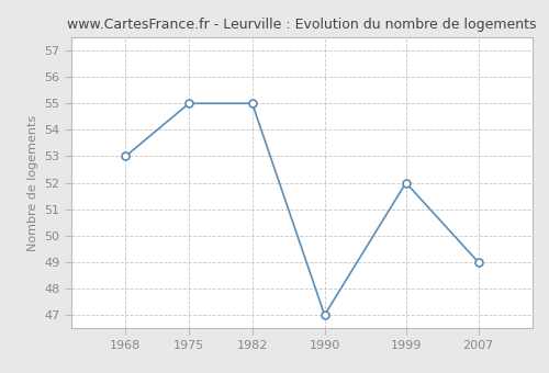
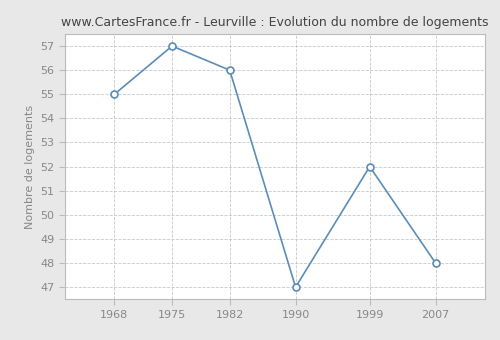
1968: 53 -> 55
1975: 55 -> 57
1982: 55 -> 56
2007: 49 -> 48
